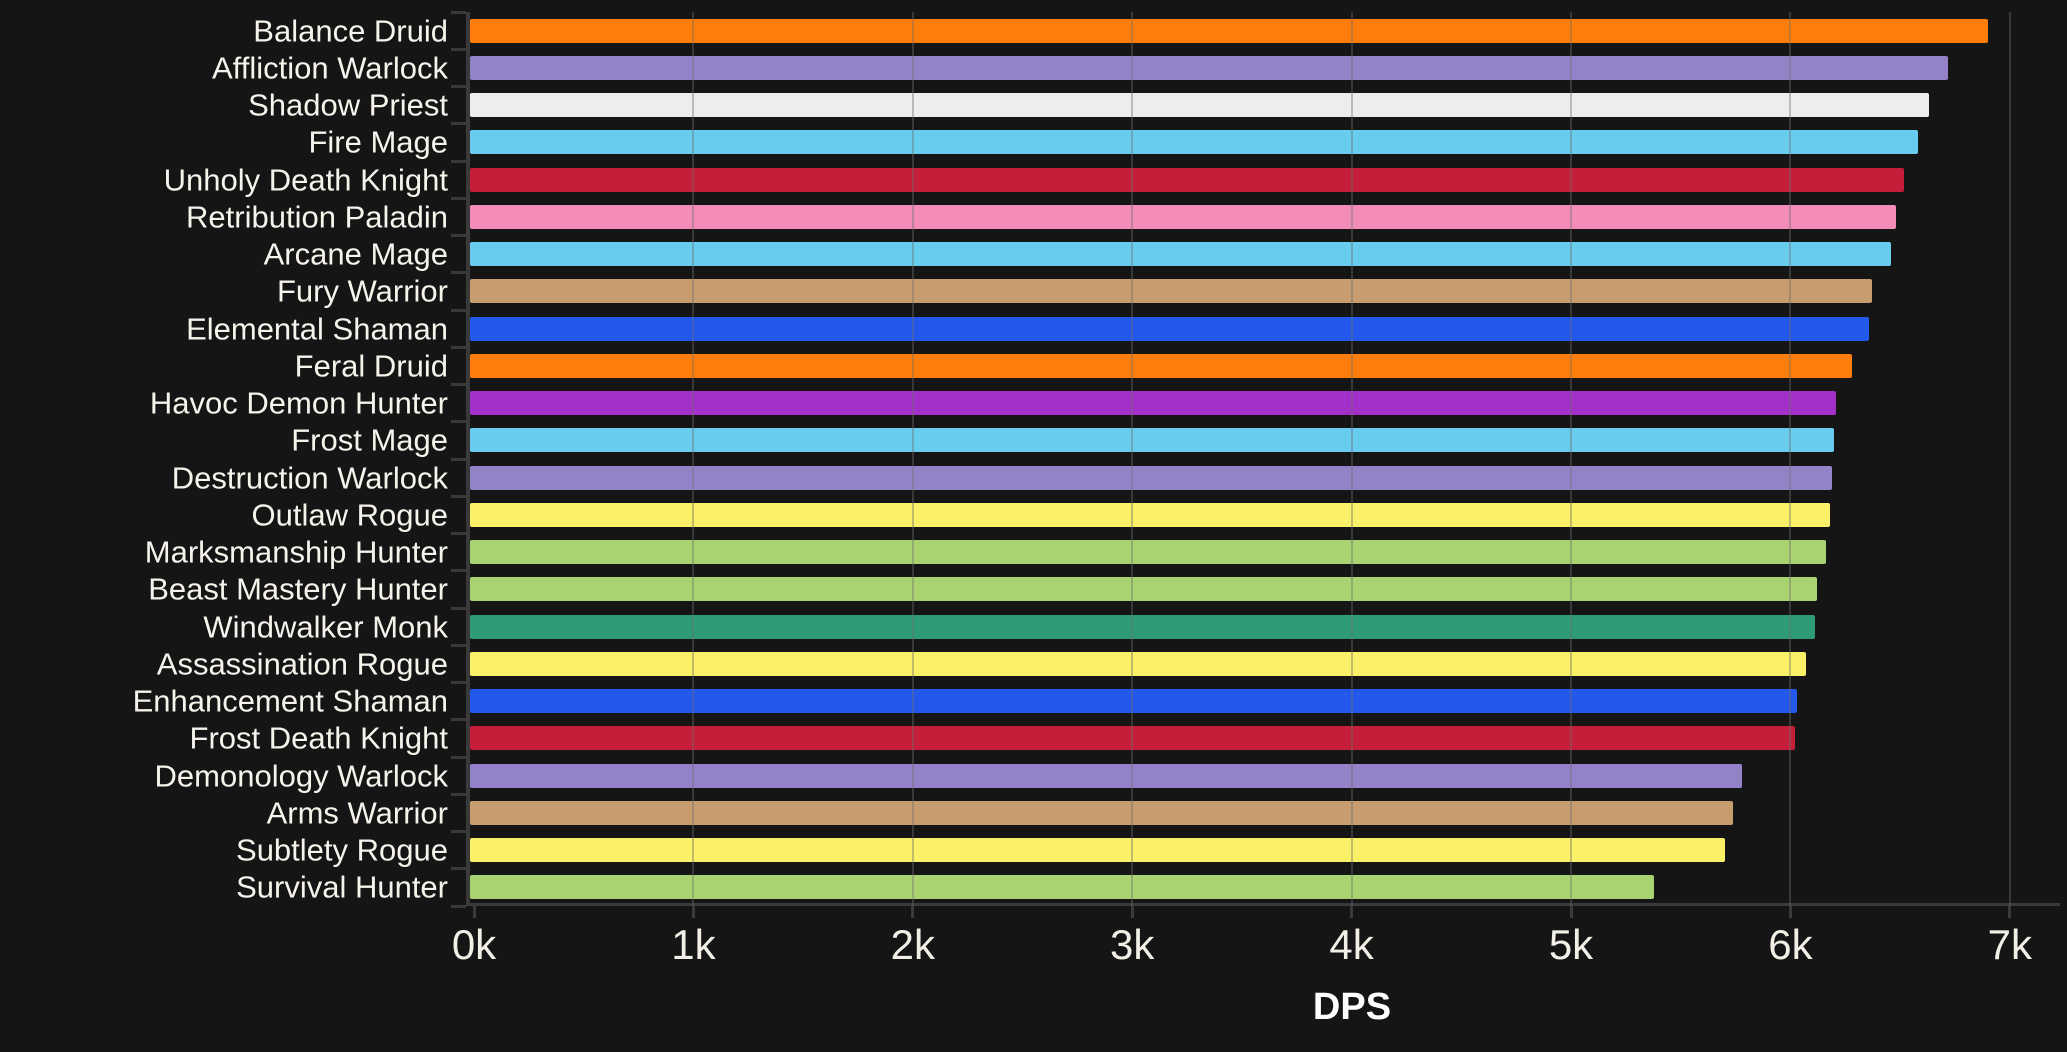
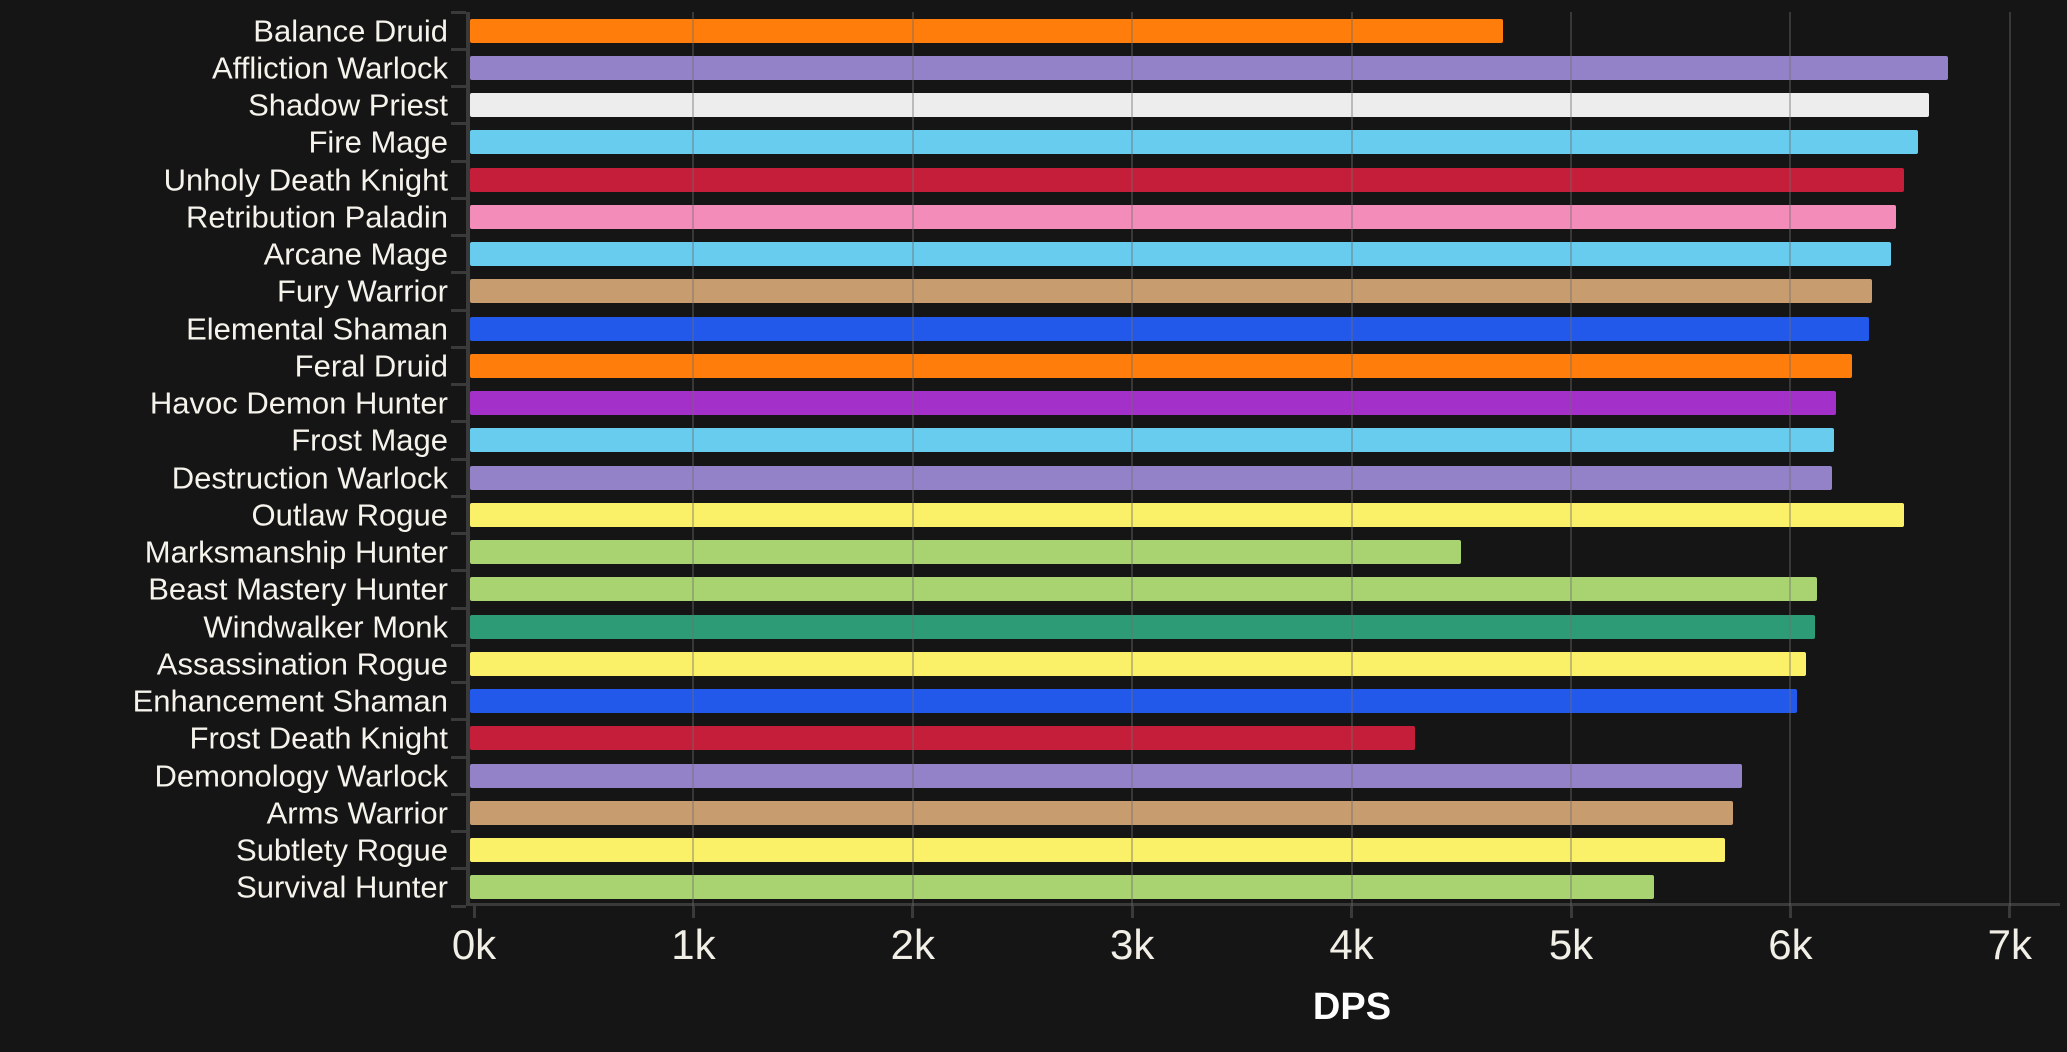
Balance Druid: 6.90k -> 4.69k
Outlaw Rogue: 6.18k -> 6.52k
Marksmanship Hunter: 6.16k -> 4.50k
Frost Death Knight: 6.02k -> 4.29k
